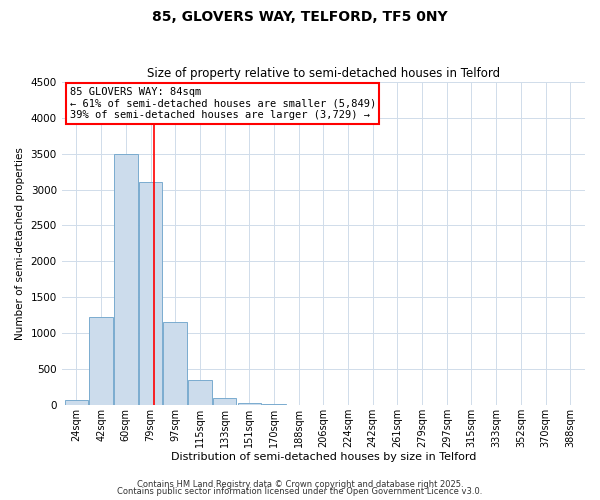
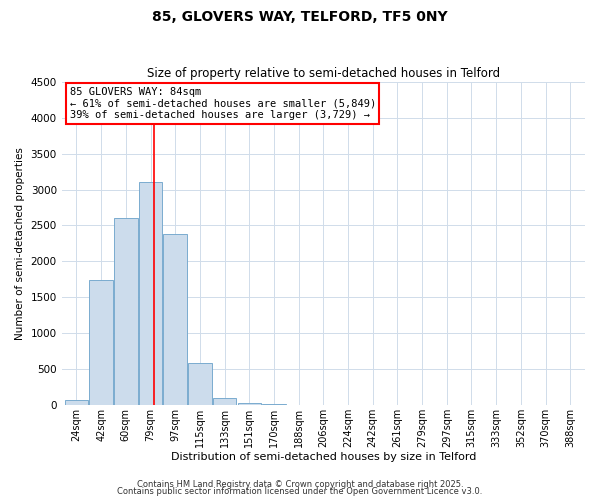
42sqm: 1220 -> 1740
60sqm: 3500 -> 2600
97sqm: 1150 -> 2380
115sqm: 340 -> 580
